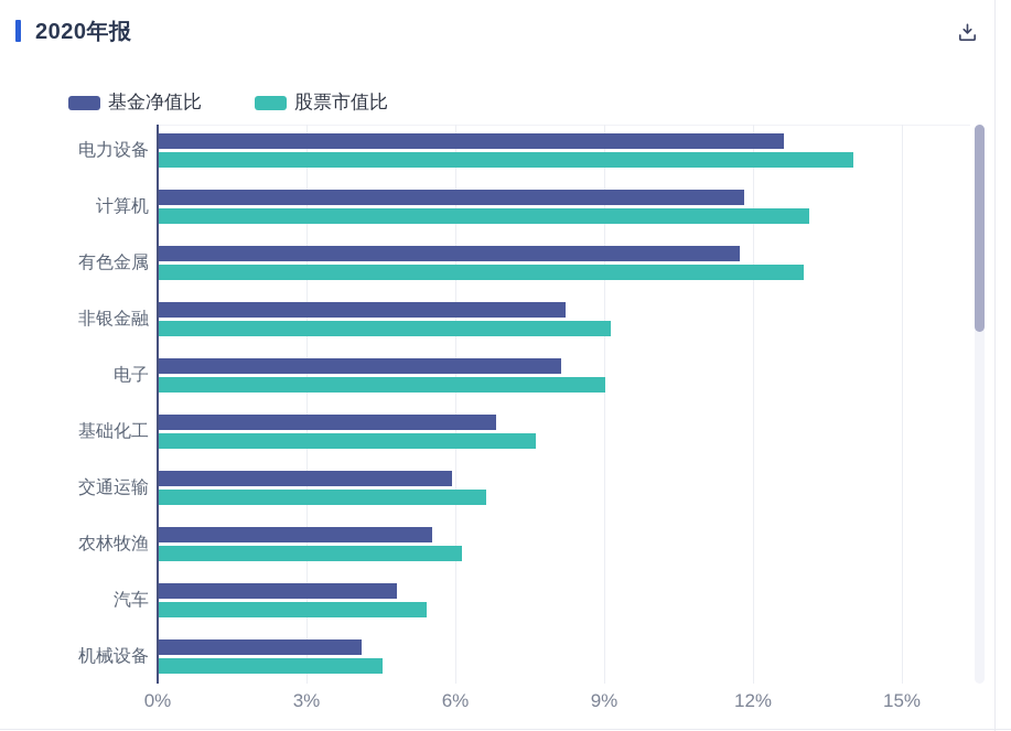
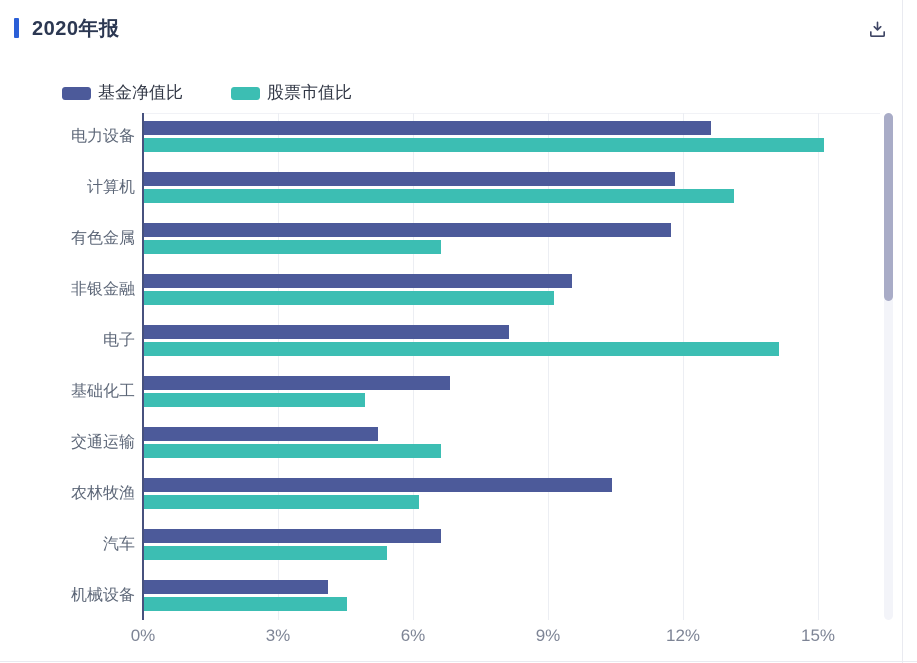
股票市值比/电力设备: 14.0% -> 15.1%
股票市值比/有色金属: 13.0% -> 6.6%
基金净值比/非银金融: 8.2% -> 9.5%
股票市值比/电子: 9.0% -> 14.1%
股票市值比/基础化工: 7.6% -> 4.9%
基金净值比/交通运输: 5.9% -> 5.2%
基金净值比/农林牧渔: 5.5% -> 10.4%
基金净值比/汽车: 4.8% -> 6.6%
